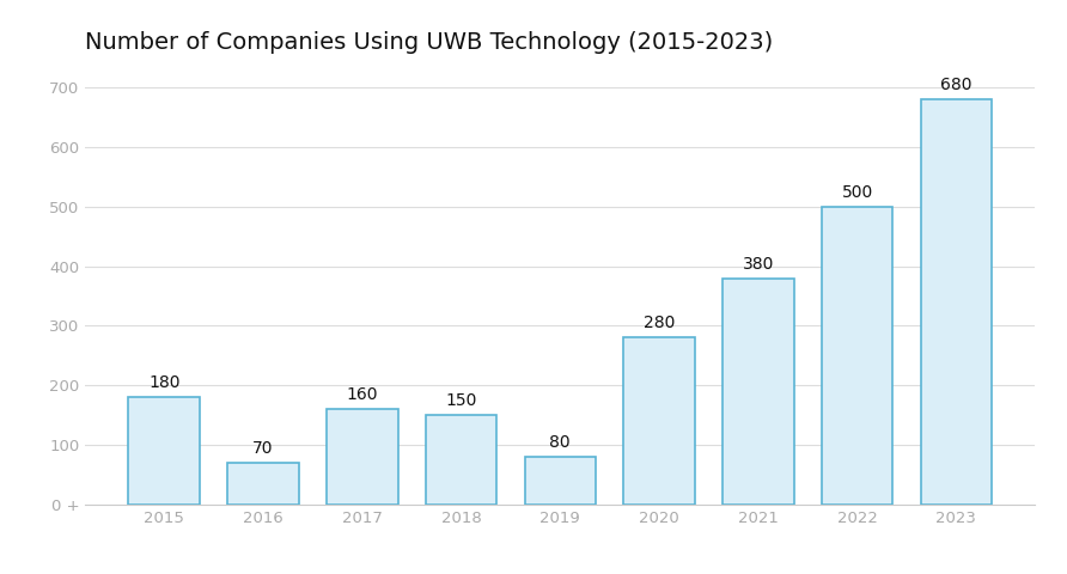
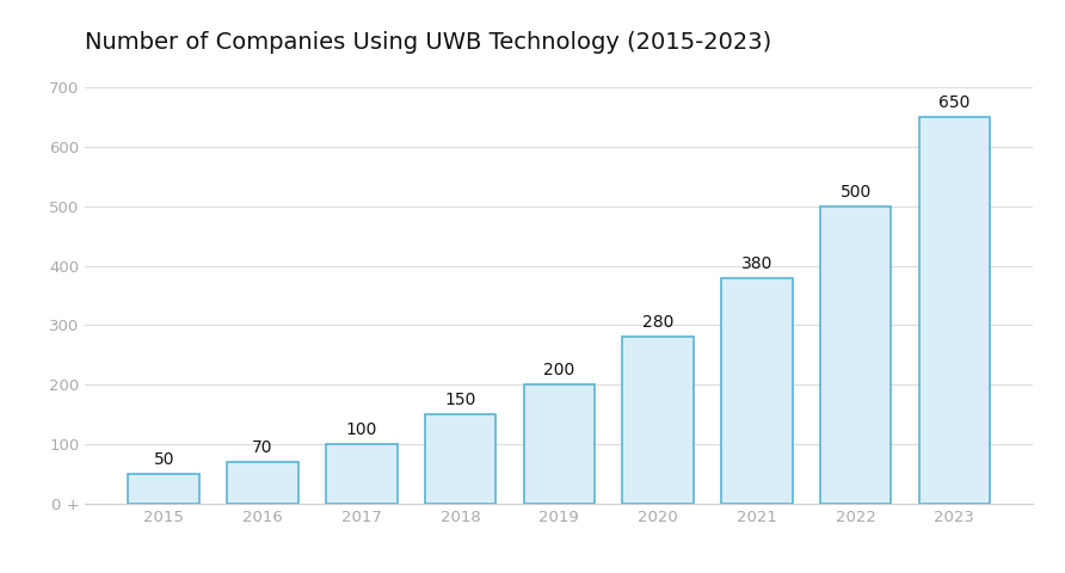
2015: 180 -> 50
2017: 160 -> 100
2019: 80 -> 200
2023: 680 -> 650
